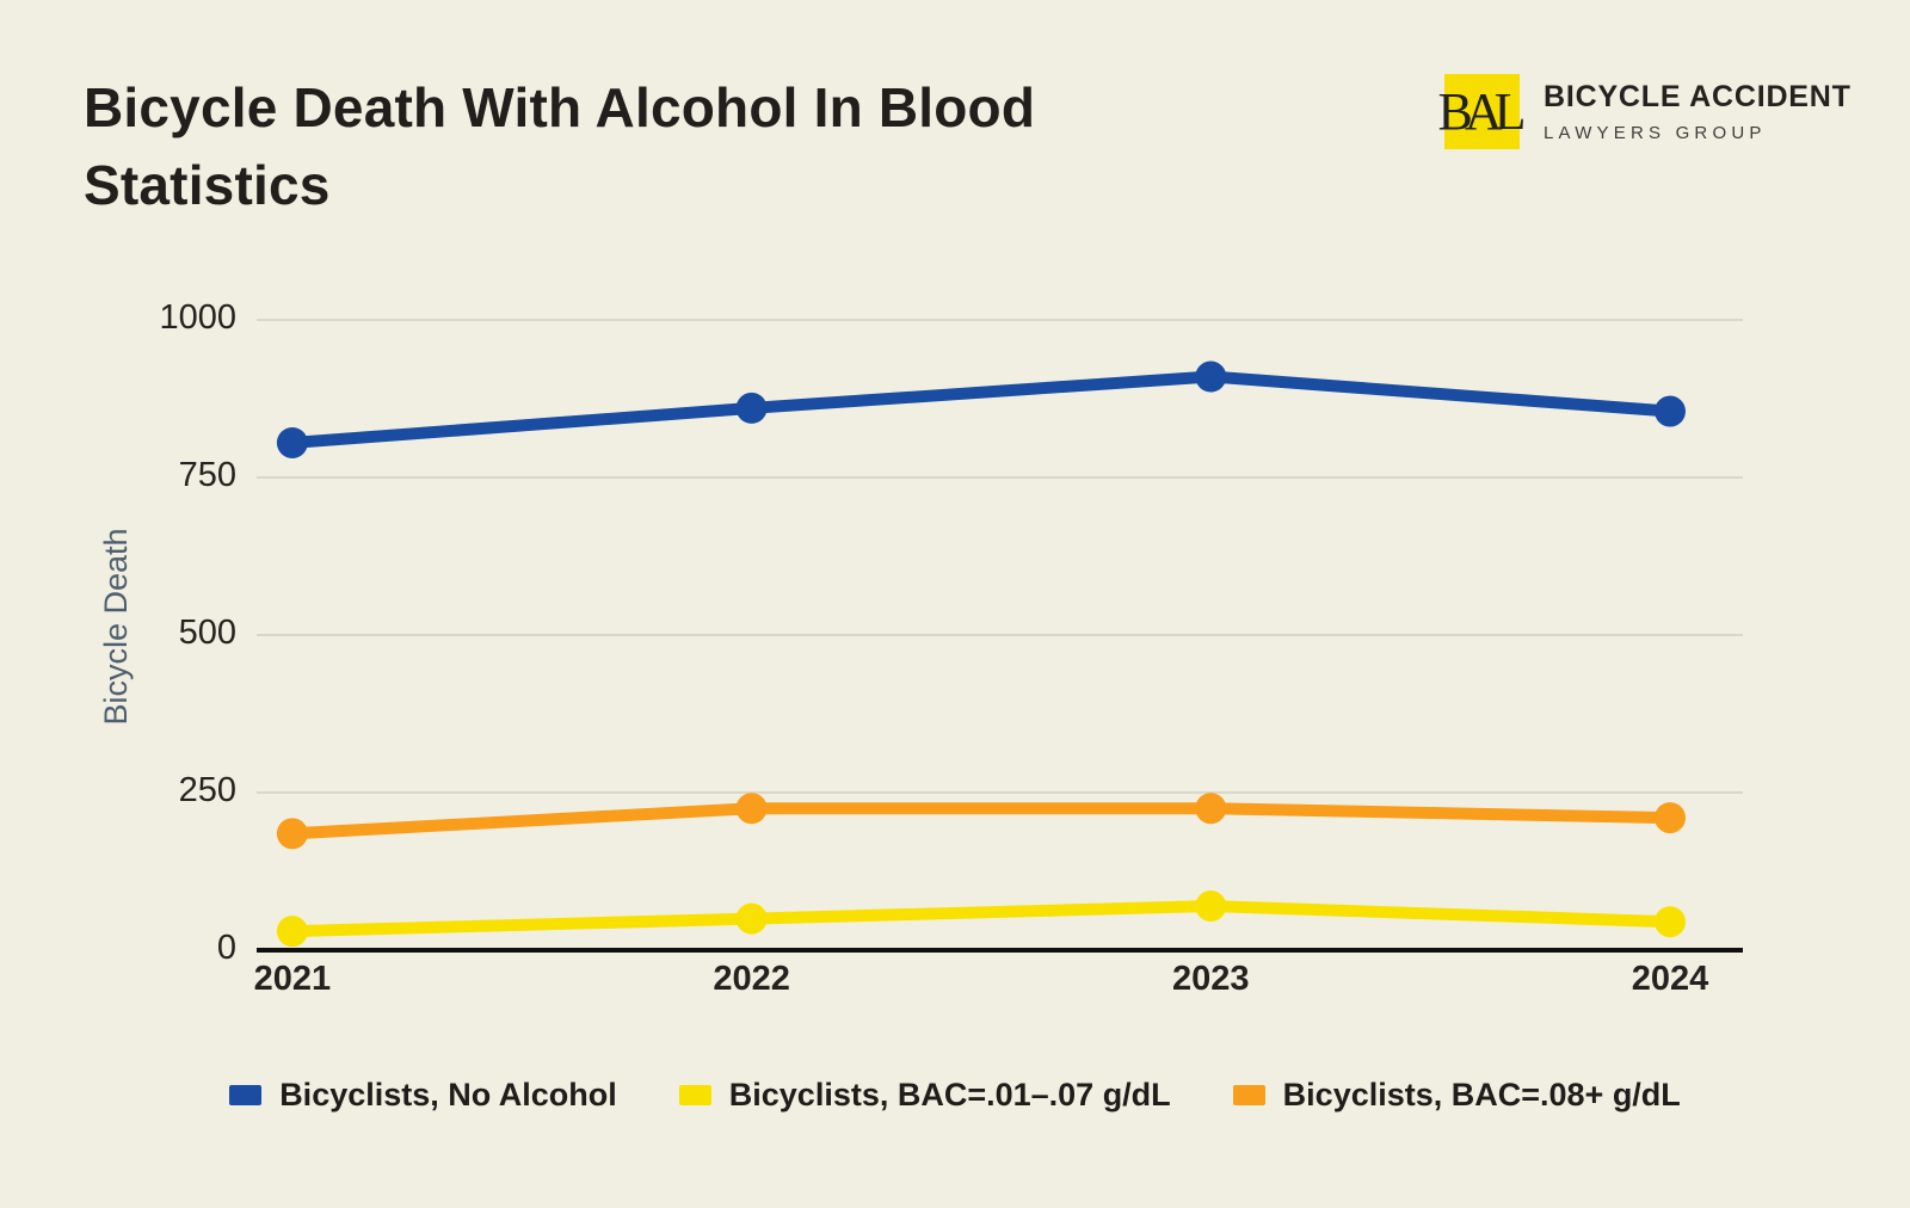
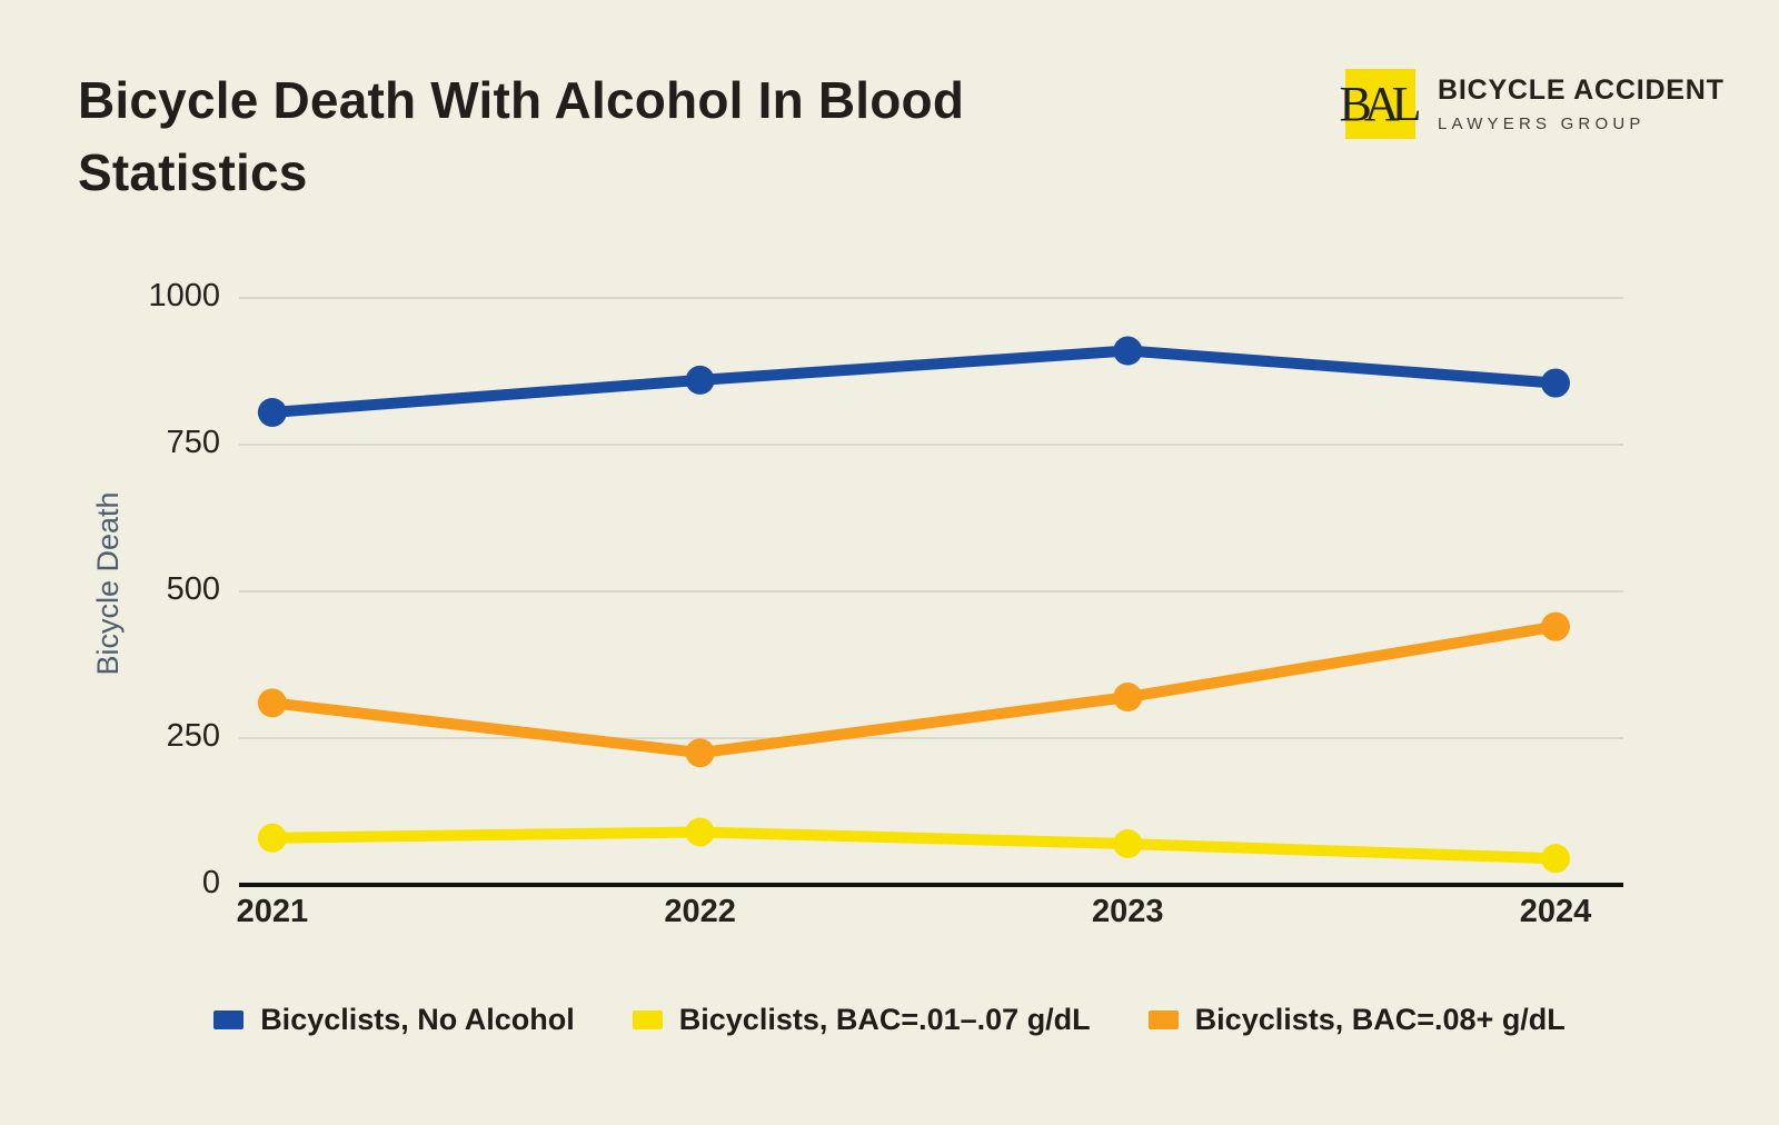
Bicyclists, BAC=.01–.07 g/dL/2021: 30 -> 80
Bicyclists, BAC=.08+ g/dL/2021: 180 -> 310
Bicyclists, BAC=.01–.07 g/dL/2022: 50 -> 90
Bicyclists, BAC=.08+ g/dL/2023: 220 -> 320
Bicyclists, BAC=.08+ g/dL/2024: 210 -> 440
